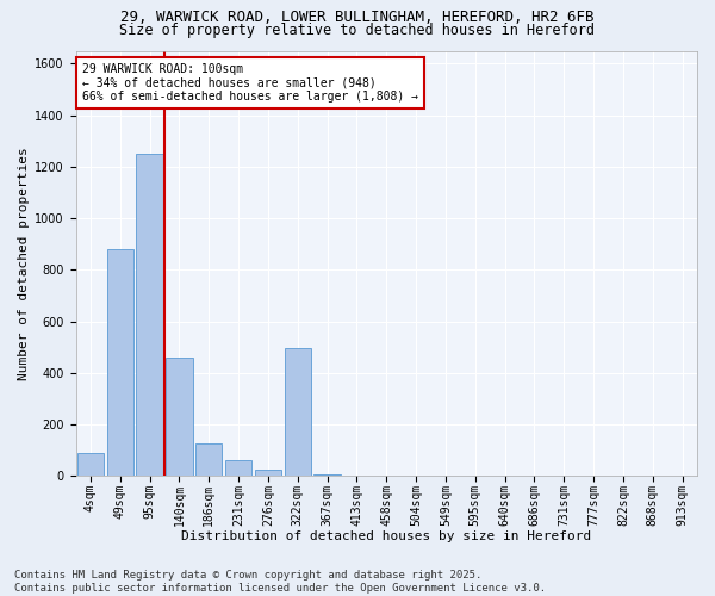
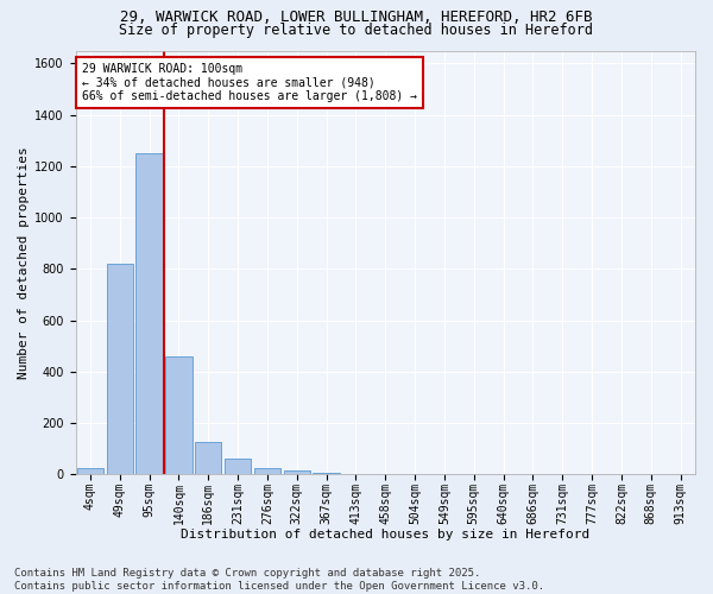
4sqm: 90 -> 25
49sqm: 880 -> 820
322sqm: 495 -> 15
